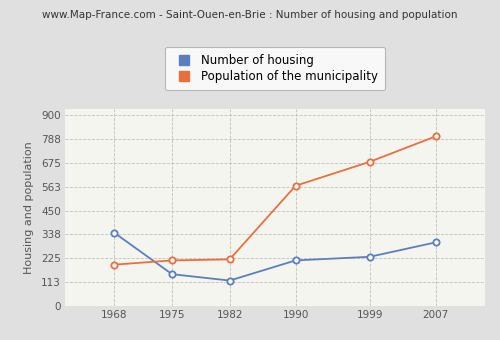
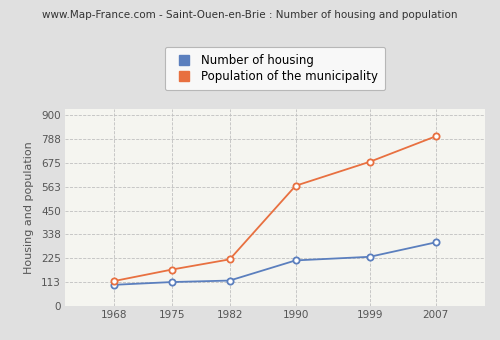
Number of housing/1968: 345 -> 100
Population of the municipality/1968: 195 -> 118
Number of housing/1975: 150 -> 113
Population of the municipality/1975: 215 -> 172
